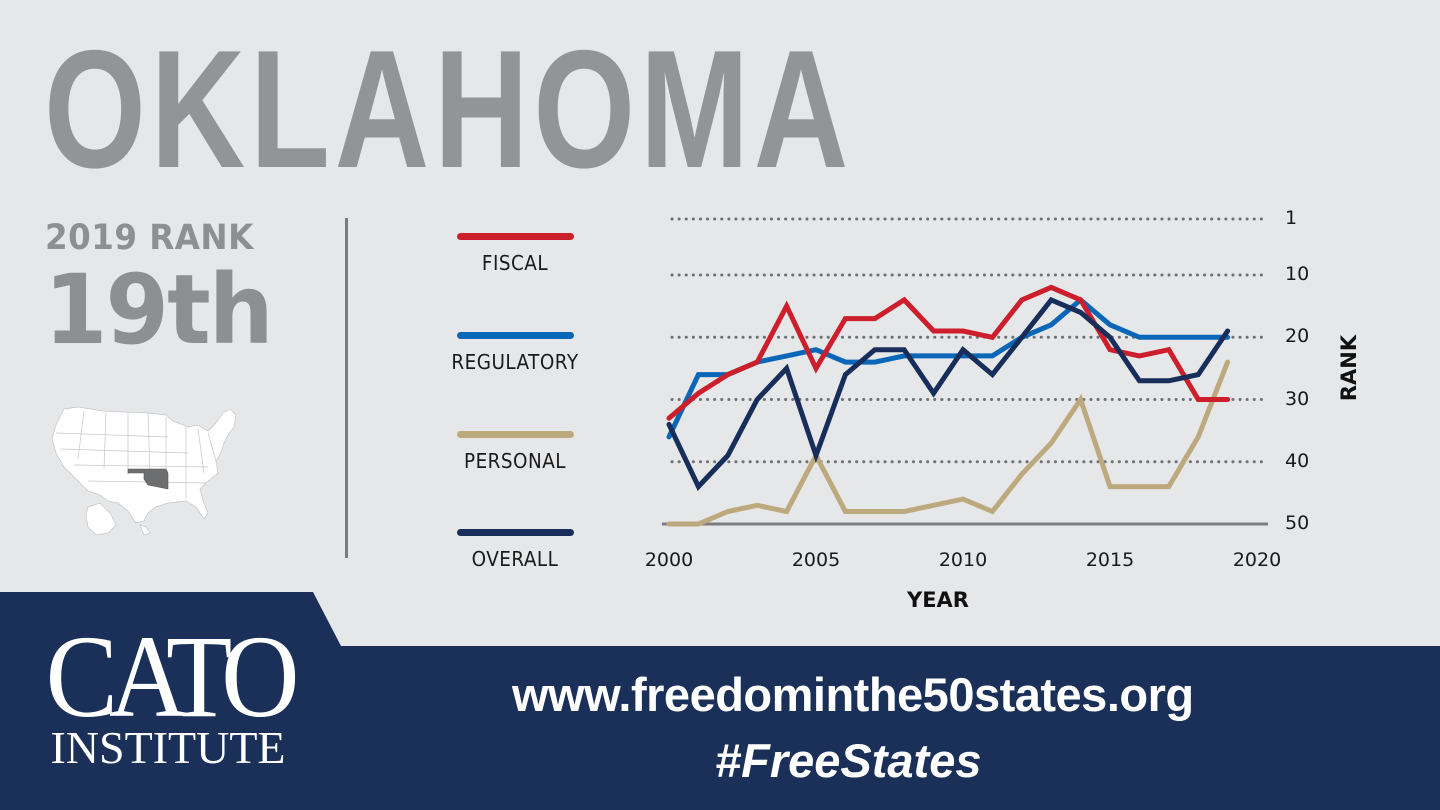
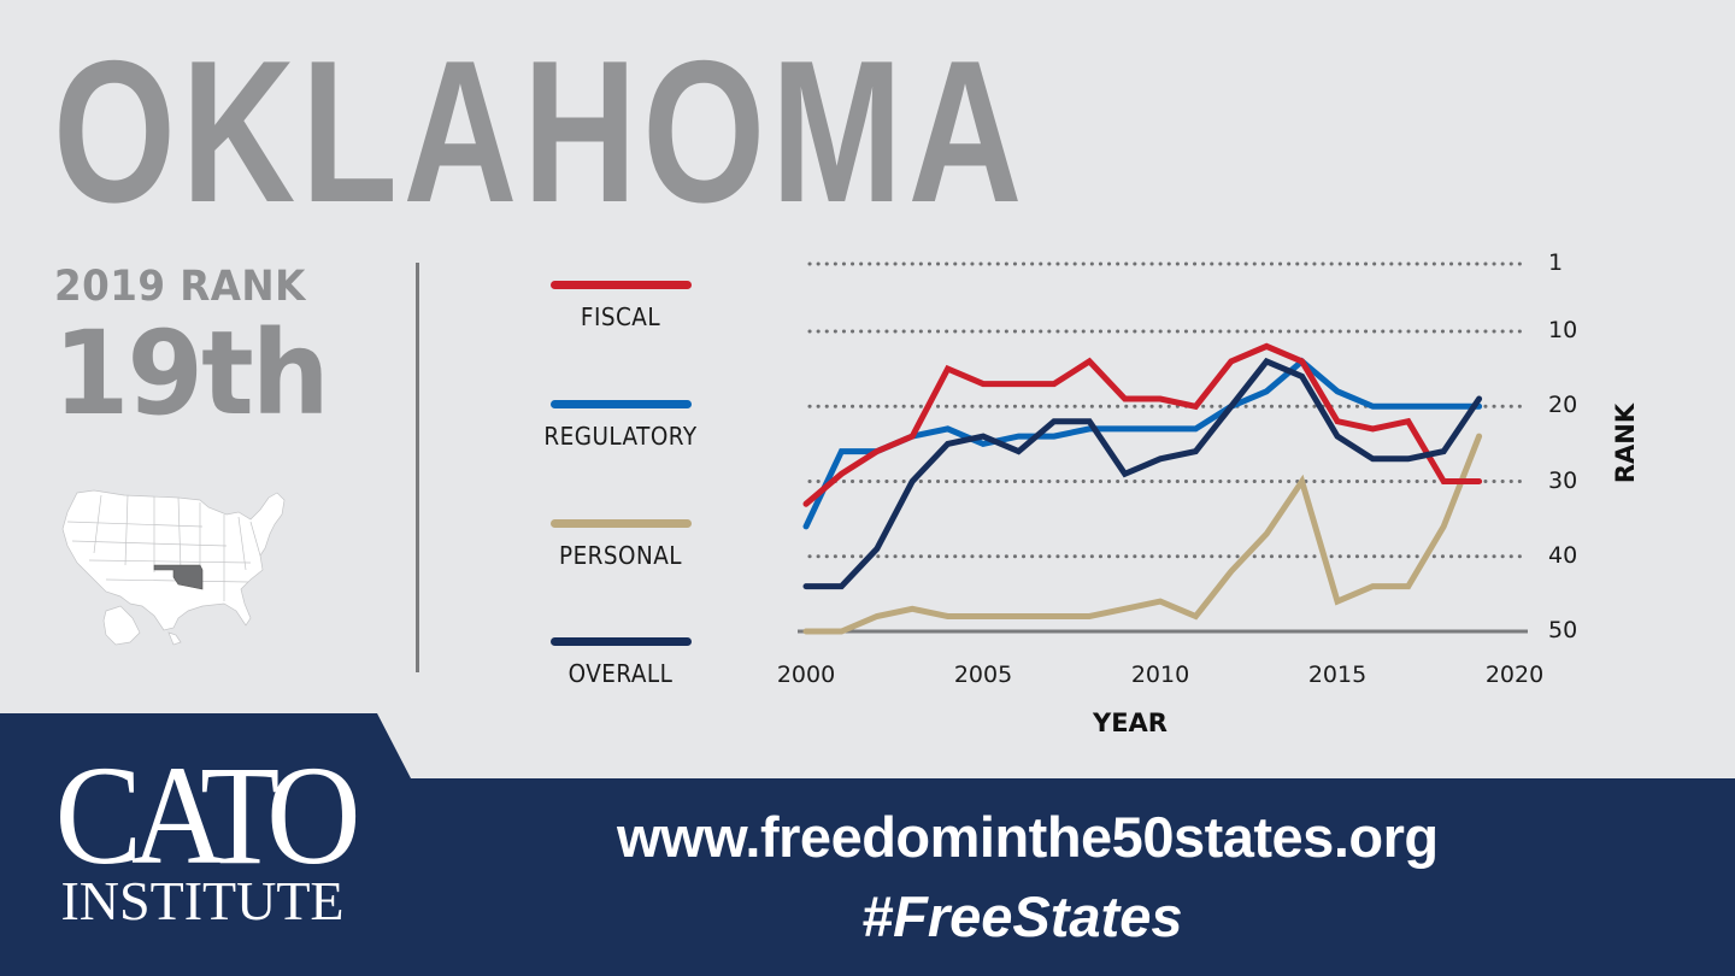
OVERALL/2000: 34 -> 44
FISCAL/2005: 25 -> 17
REGULATORY/2005: 22 -> 25
PERSONAL/2005: 39 -> 48
OVERALL/2005: 39 -> 24
OVERALL/2010: 22 -> 27
PERSONAL/2015: 44 -> 46
OVERALL/2015: 20 -> 24
